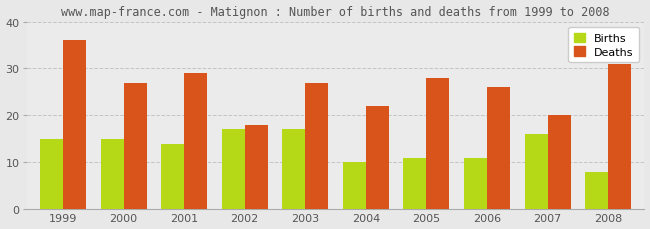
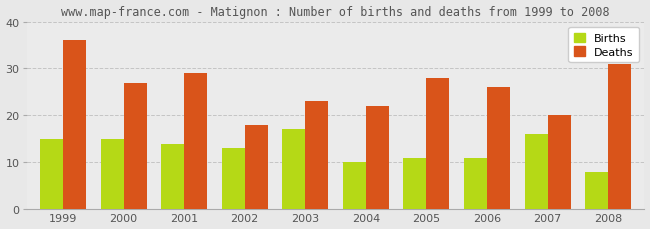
Births/2002: 17 -> 13
Deaths/2003: 27 -> 23
